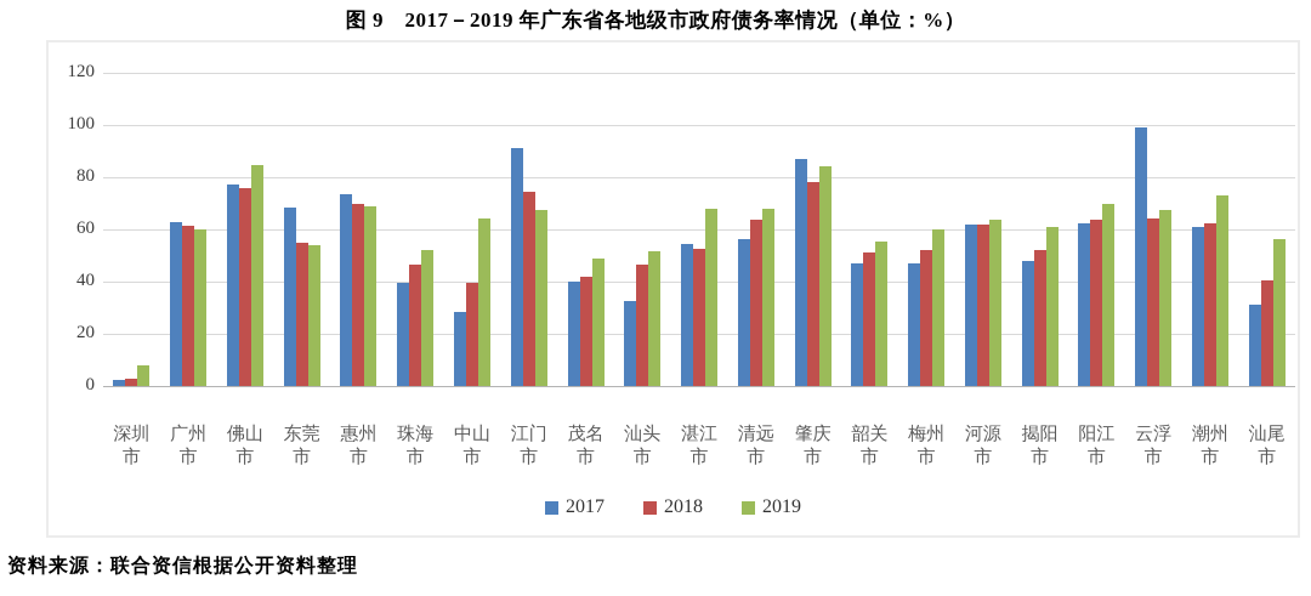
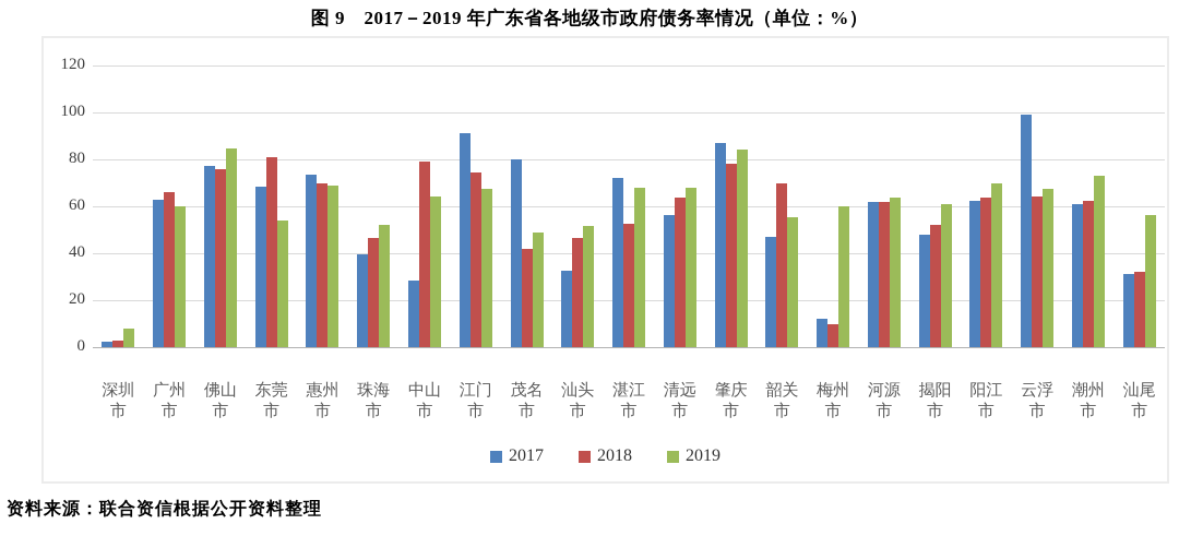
2018/广州市: 62 -> 66
2018/东莞市: 55 -> 81
2018/中山市: 40 -> 79
2017/茂名市: 40 -> 80
2017/湛江市: 54 -> 72
2018/韶关市: 51 -> 70
2017/梅州市: 47 -> 12
2018/梅州市: 52 -> 10
2018/汕尾市: 40 -> 32
